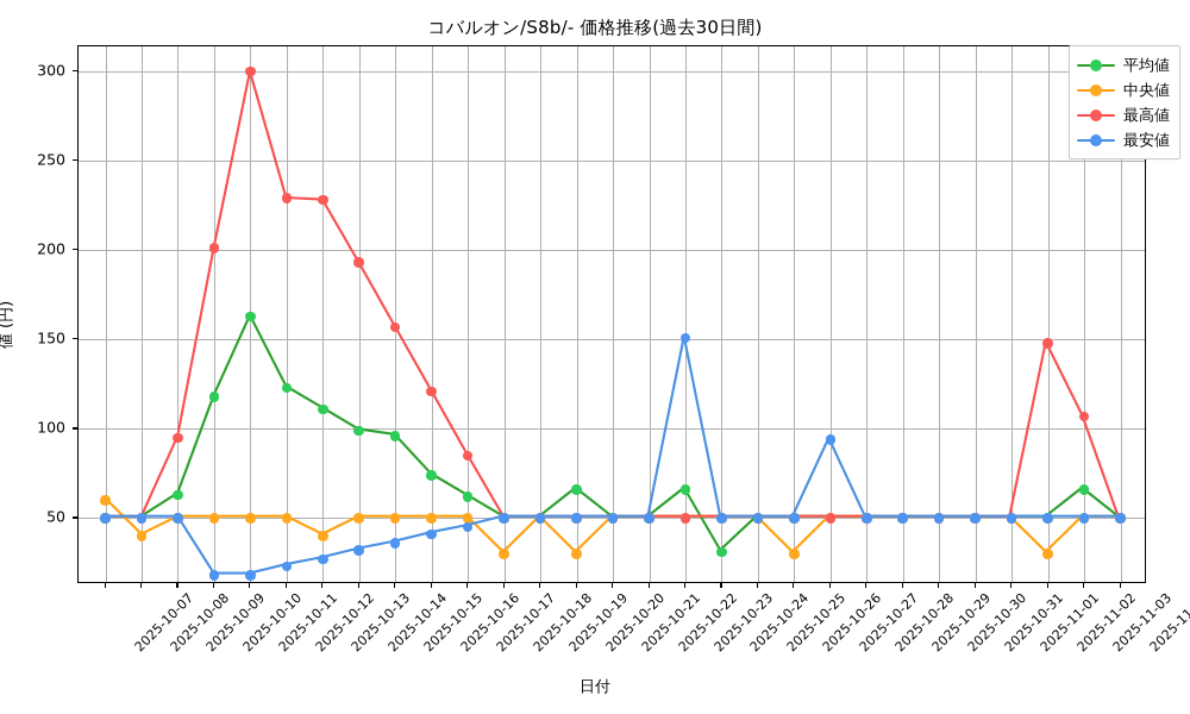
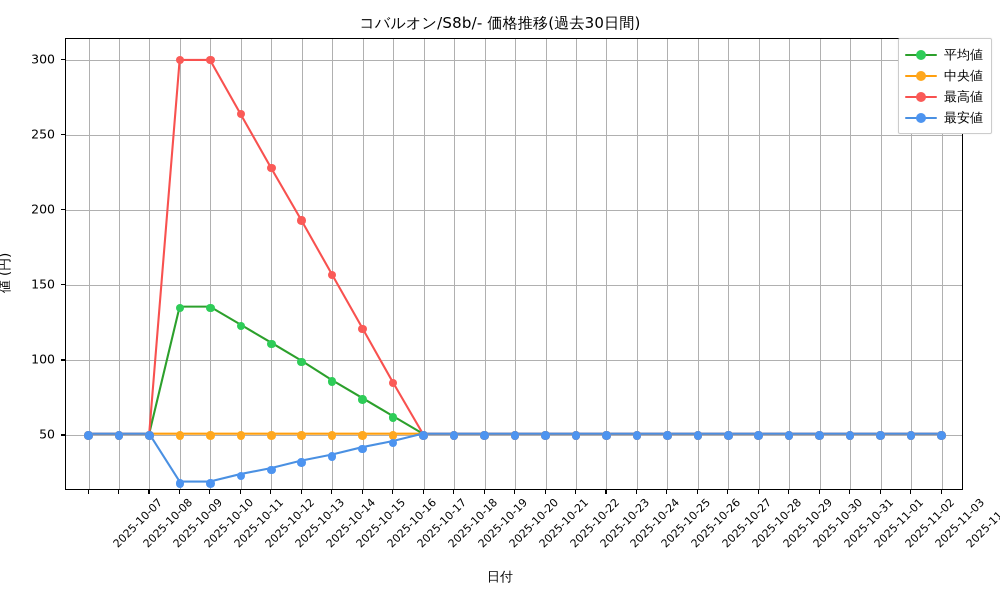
中央値/2025-10-07: 60 -> 50
中央値/2025-10-08: 40 -> 50
平均値/2025-10-09: 63 -> 50
最高値/2025-10-09: 95 -> 50
平均値/2025-10-10: 118 -> 135
最高値/2025-10-10: 201 -> 300
平均値/2025-10-11: 163 -> 135
最高値/2025-10-12: 229 -> 264
中央値/2025-10-13: 40 -> 50
平均値/2025-10-15: 96 -> 86
中央値/2025-10-18: 30 -> 50
平均値/2025-10-20: 66 -> 50
中央値/2025-10-20: 30 -> 50
平均値/2025-10-23: 66 -> 50
最安値/2025-10-23: 151 -> 50
平均値/2025-10-24: 31 -> 50
中央値/2025-10-26: 30 -> 50
最安値/2025-10-27: 94 -> 50
中央値/2025-11-02: 30 -> 50
最高値/2025-11-02: 148 -> 50
平均値/2025-11-03: 66 -> 50
最高値/2025-11-03: 107 -> 50
